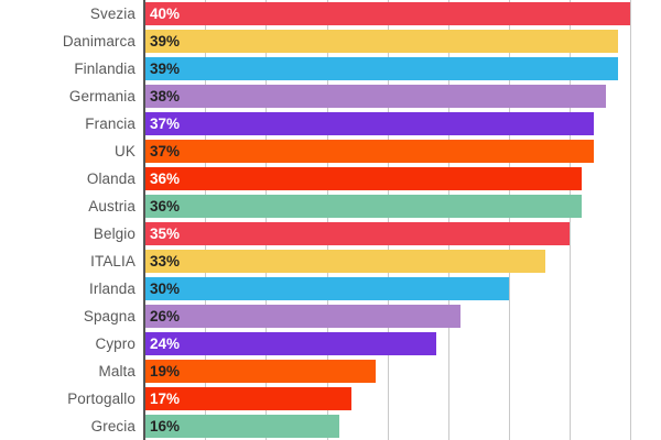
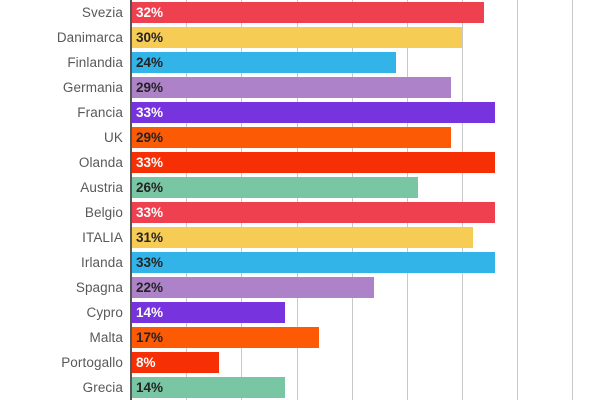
Svezia: 40% -> 32%
Danimarca: 39% -> 30%
Finlandia: 39% -> 24%
Germania: 38% -> 29%
Francia: 37% -> 33%
UK: 37% -> 29%
Olanda: 36% -> 33%
Austria: 36% -> 26%
Belgio: 35% -> 33%
ITALIA: 33% -> 31%
Irlanda: 30% -> 33%
Spagna: 26% -> 22%
Cypro: 24% -> 14%
Malta: 19% -> 17%
Portogallo: 17% -> 8%
Grecia: 16% -> 14%
